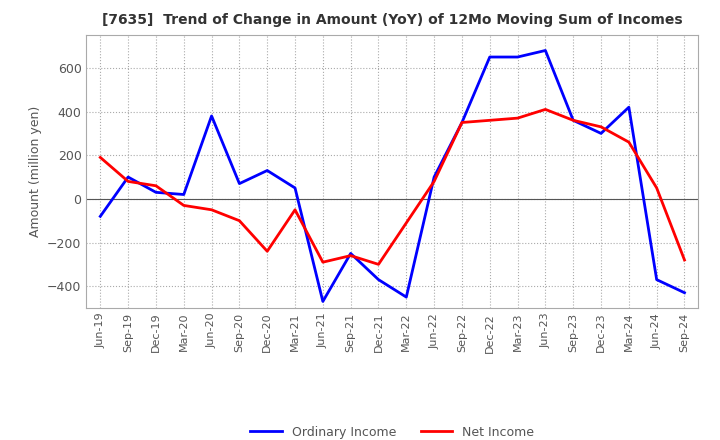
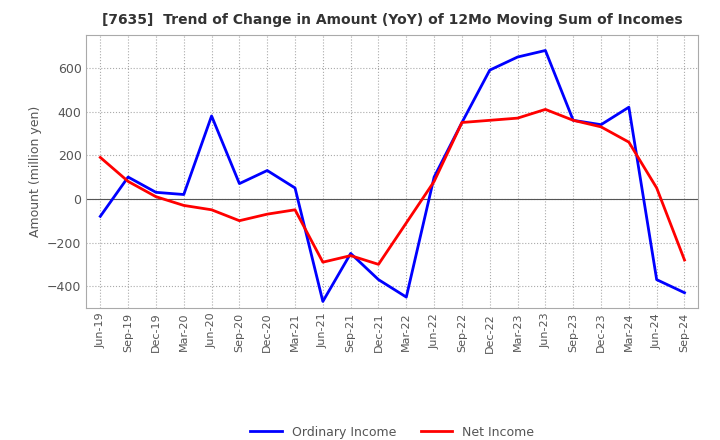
Net Income/Dec-19: 60 -> 10
Net Income/Dec-20: -240 -> -70
Ordinary Income/Dec-22: 650 -> 590
Ordinary Income/Dec-23: 300 -> 340
